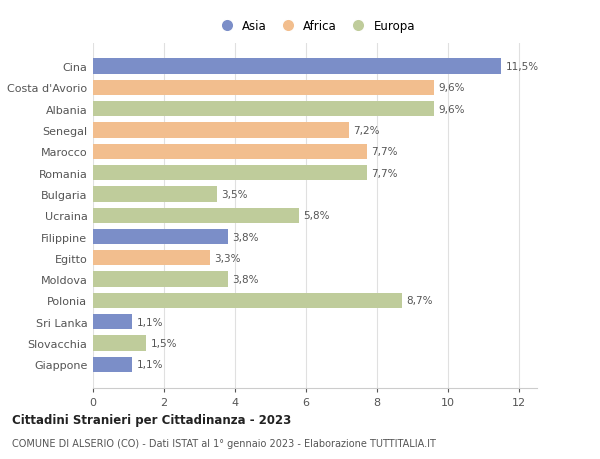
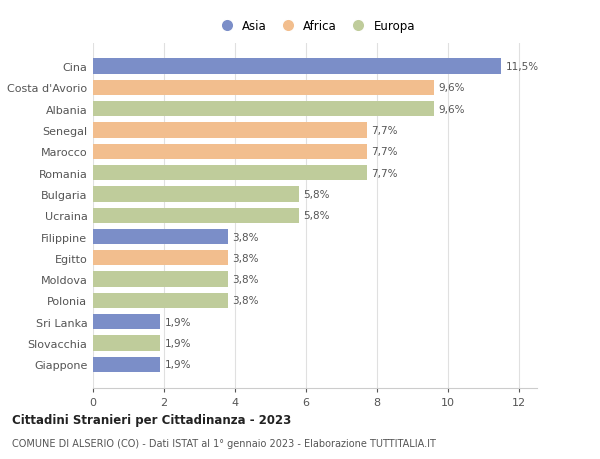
Senegal: 7,2% -> 7,7%
Bulgaria: 3,5% -> 5,8%
Egitto: 3,3% -> 3,8%
Polonia: 8,7% -> 3,8%
Sri Lanka: 1,1% -> 1,9%
Slovacchia: 1,5% -> 1,9%
Giappone: 1,1% -> 1,9%
